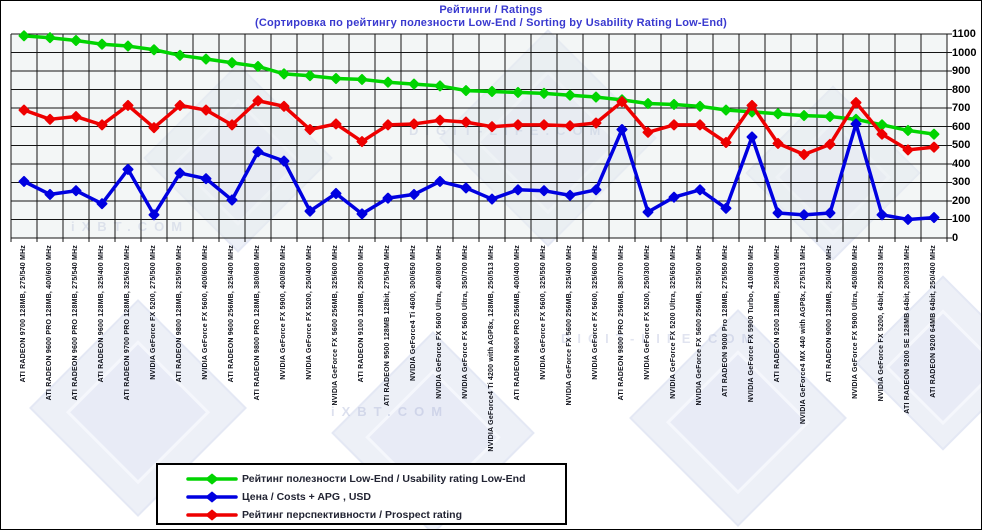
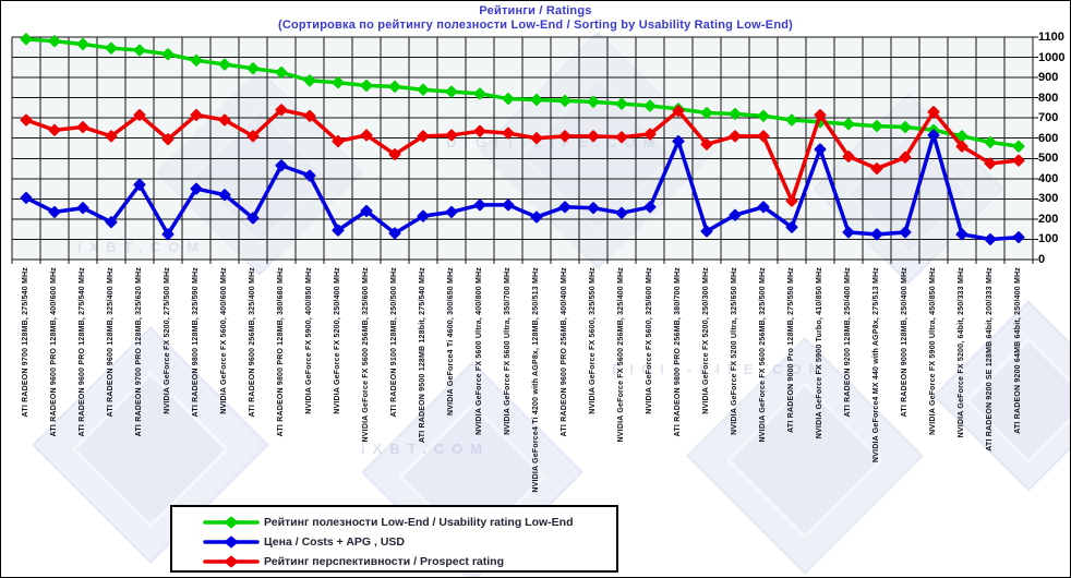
Цена / Costs + APG , USD/NVIDIA GeForce FX 5600 Ultra, 400/800 MHz: 300 -> 270
Рейтинг перспективности / Prospect rating/ATI RADEON 9000 Pro 128MB, 275/550 MHz: 520 -> 290
